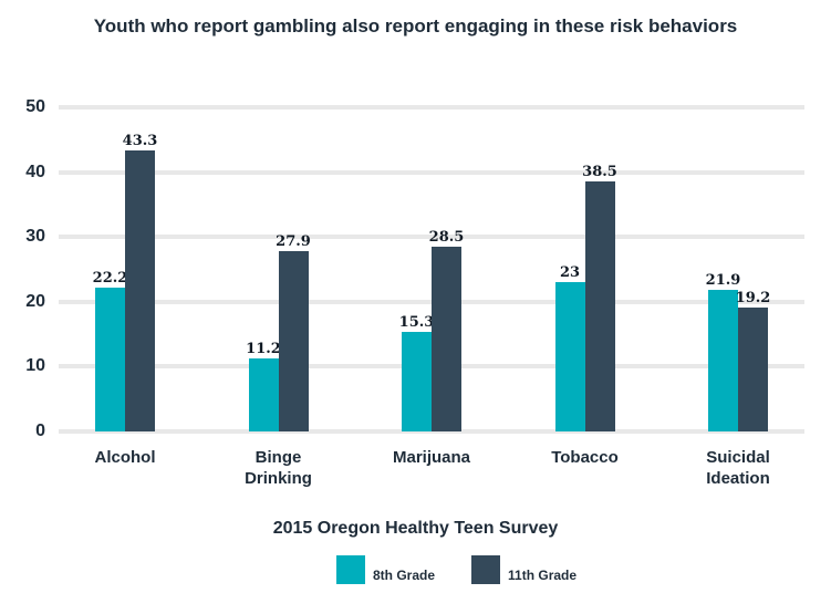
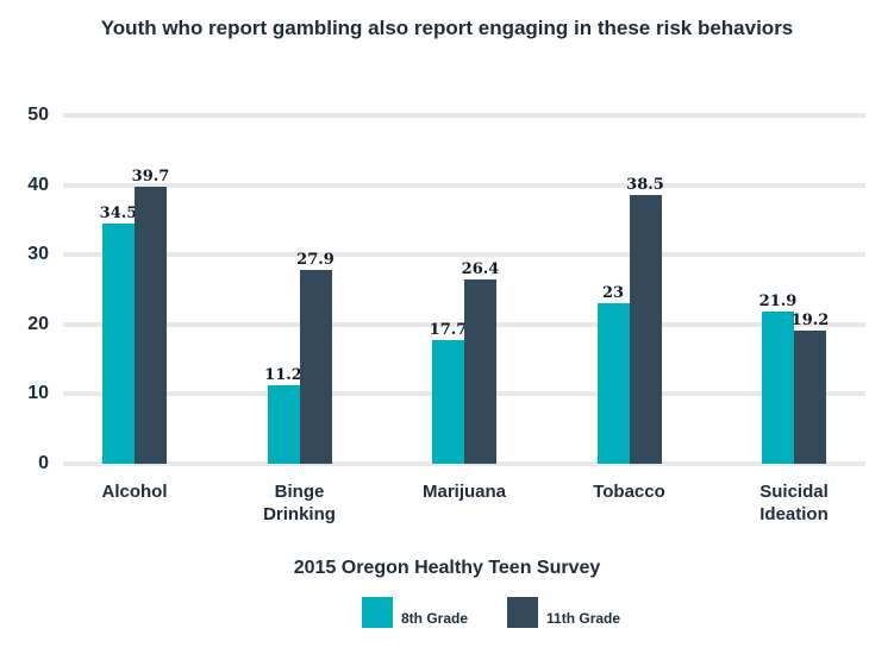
8th Grade/Alcohol: 22.2 -> 34.5
11th Grade/Alcohol: 43.3 -> 39.7
8th Grade/Marijuana: 15.3 -> 17.7
11th Grade/Marijuana: 28.5 -> 26.4
